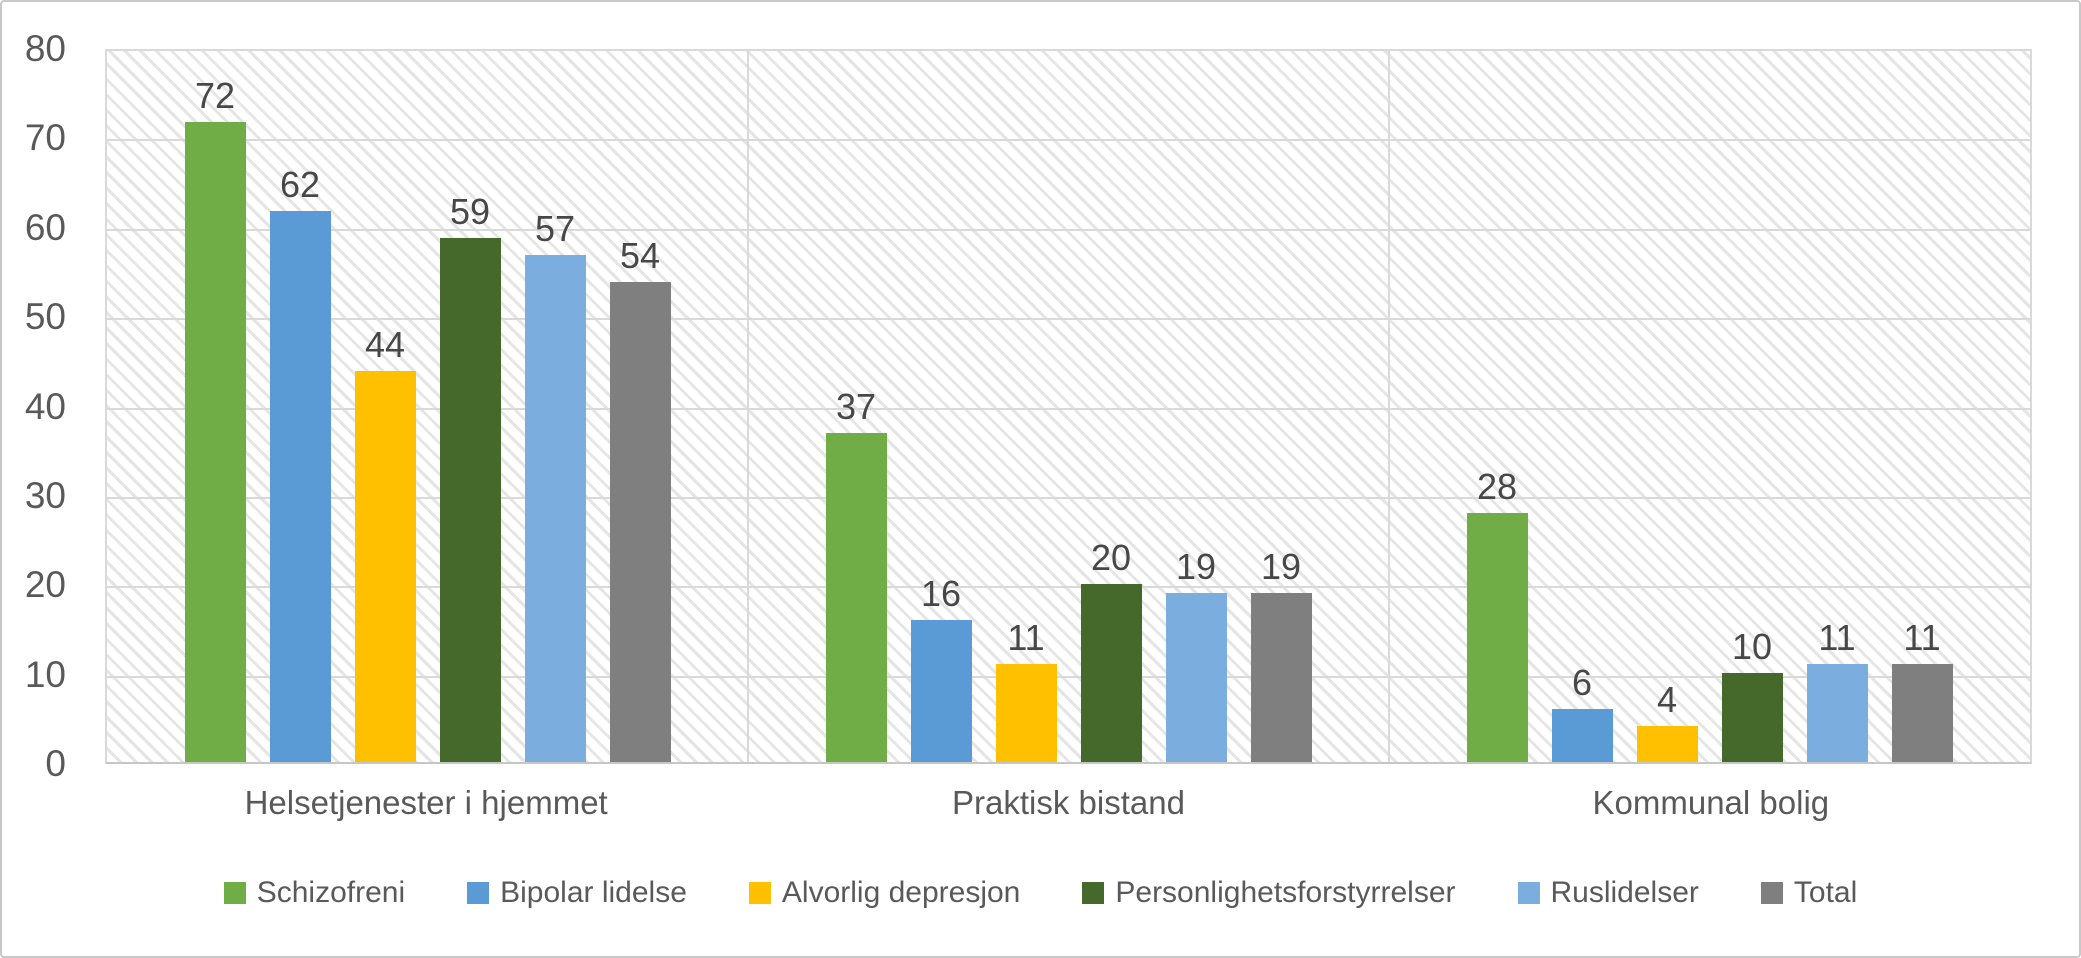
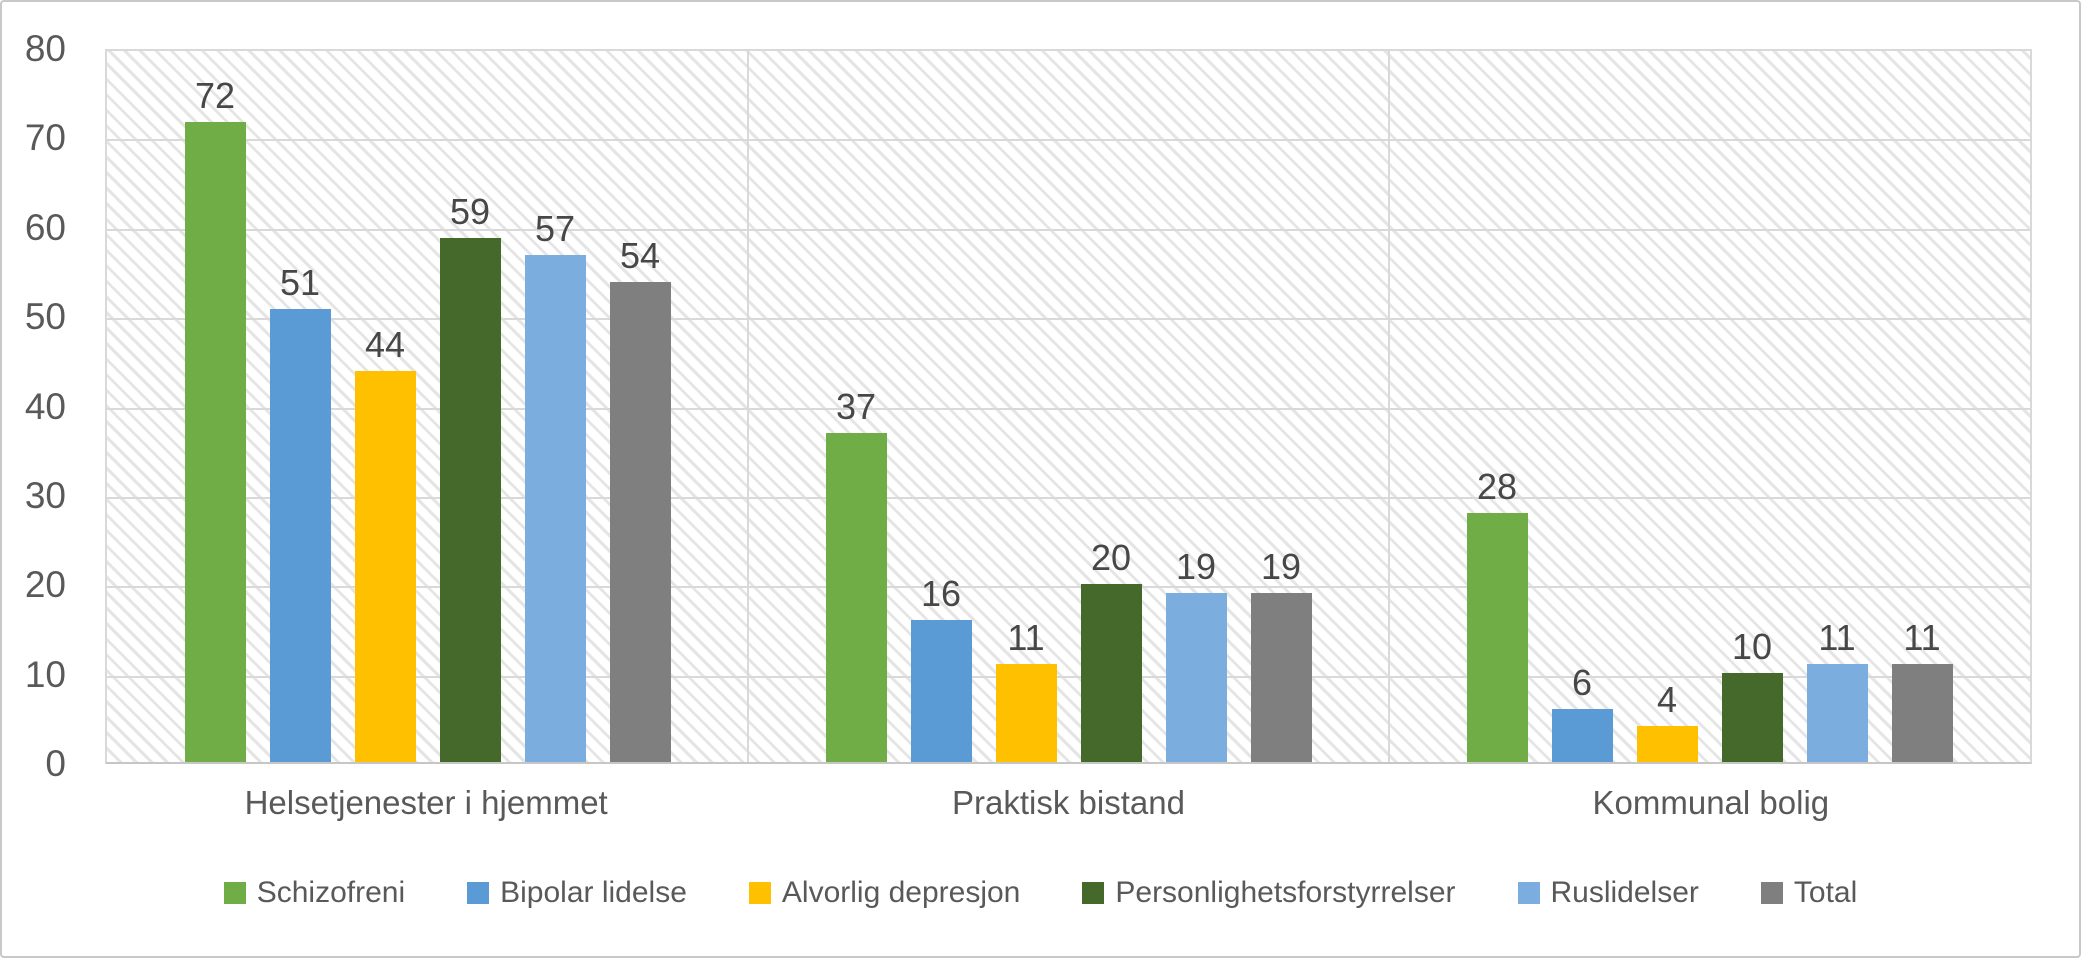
Bipolar lidelse/Helsetjenester i hjemmet: 62 -> 51
